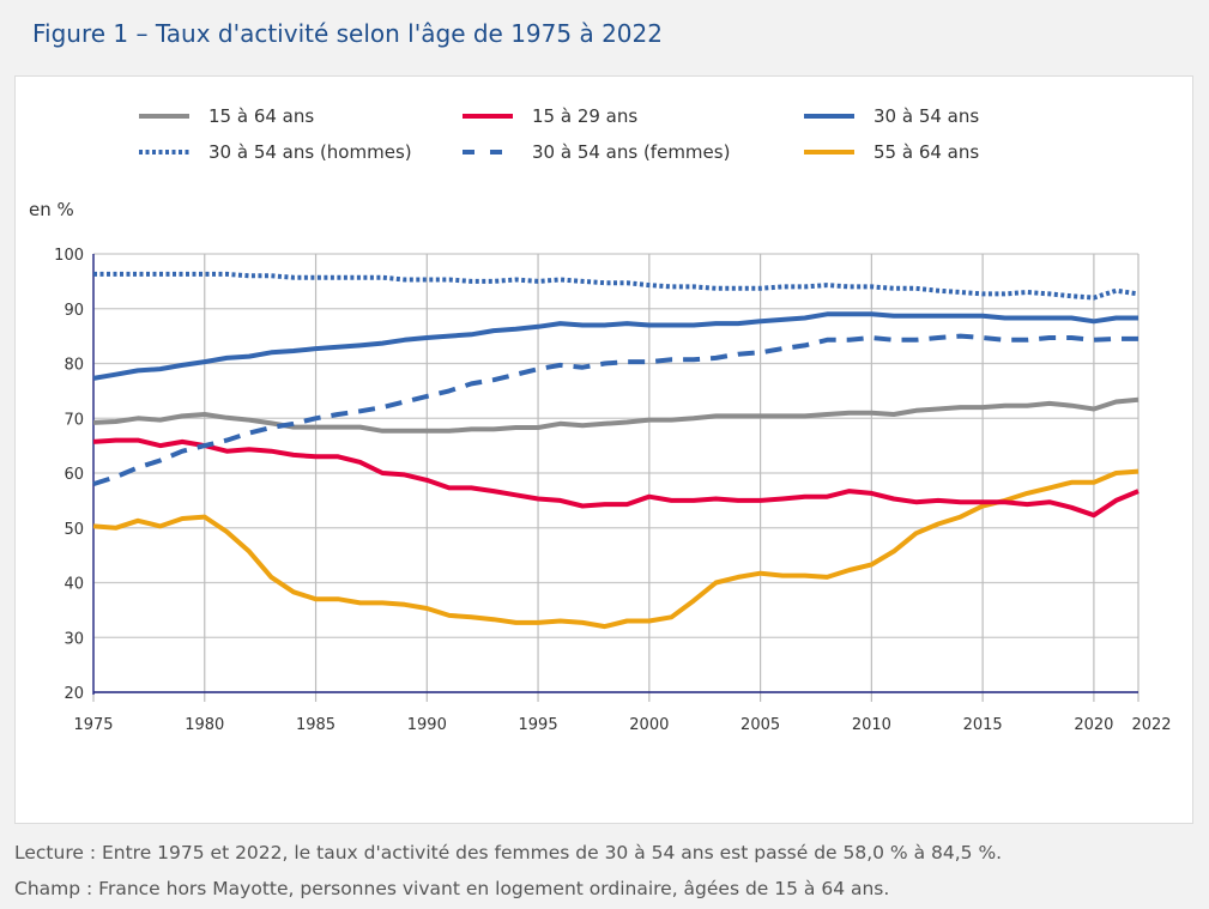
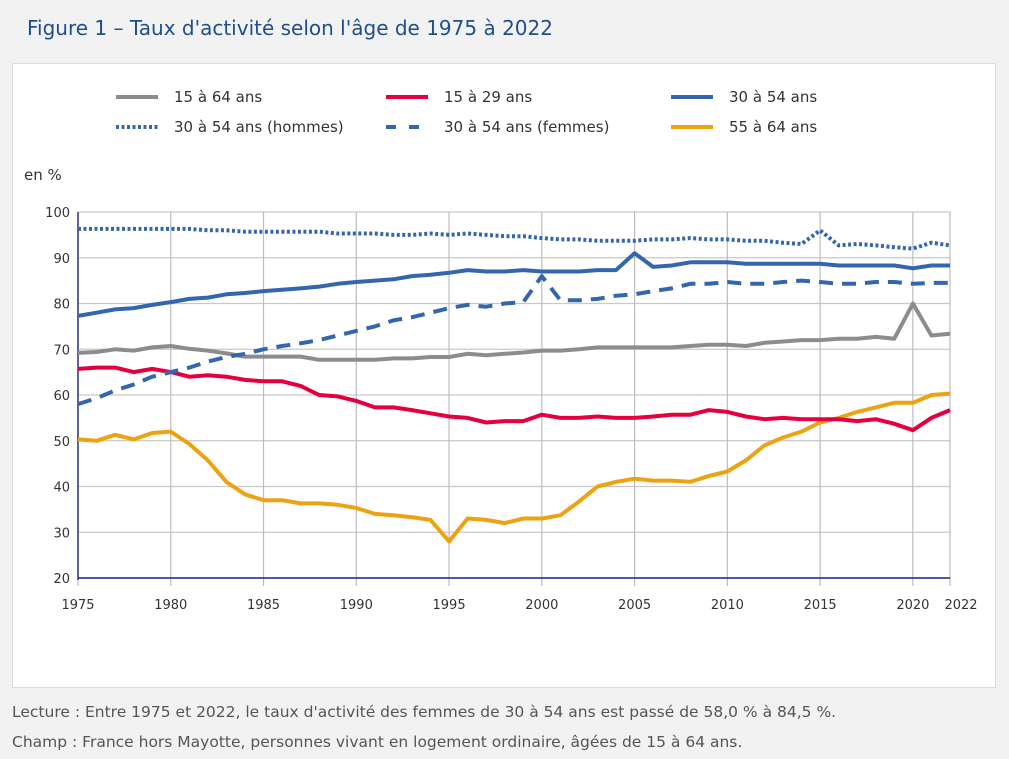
55 à 64 ans/1995: 33 -> 28
30 à 54 ans (femmes)/2000: 80 -> 86
30 à 54 ans/2005: 88 -> 91
30 à 54 ans (hommes)/2015: 93 -> 96
15 à 64 ans/2020: 72 -> 80
